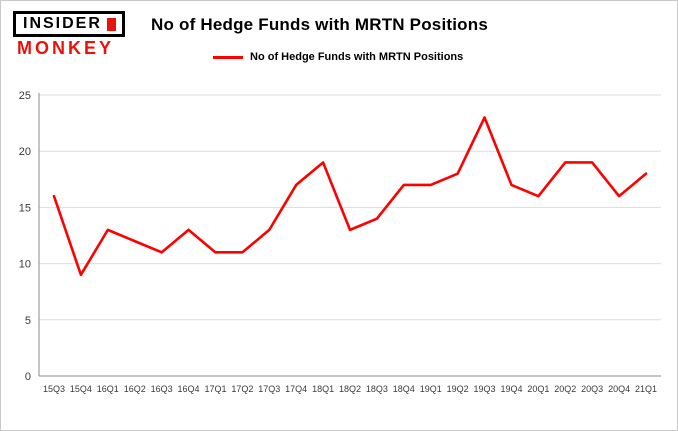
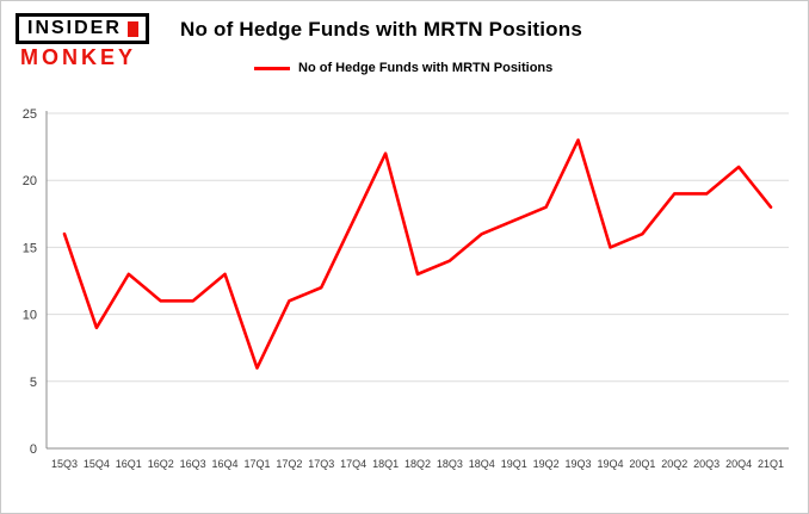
16Q2: 12 -> 11
17Q1: 11 -> 6
17Q3: 13 -> 12
18Q1: 19 -> 22
18Q4: 17 -> 16
19Q4: 17 -> 15
20Q4: 16 -> 21
